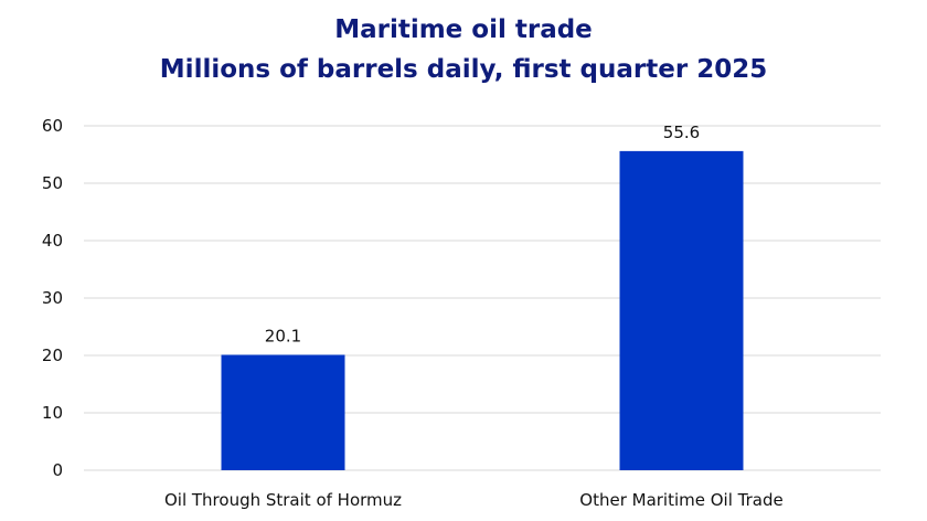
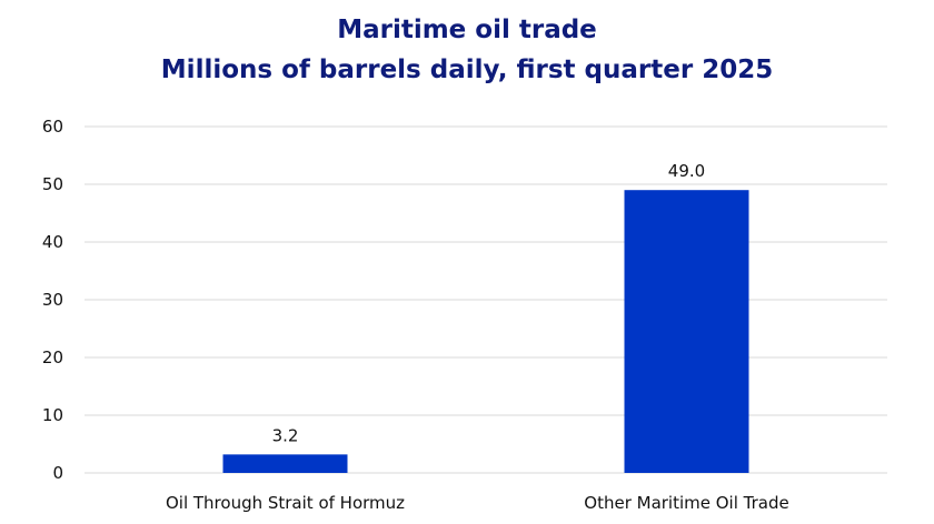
Oil Through Strait of Hormuz: 20.1 -> 3.2
Other Maritime Oil Trade: 55.6 -> 49.0
